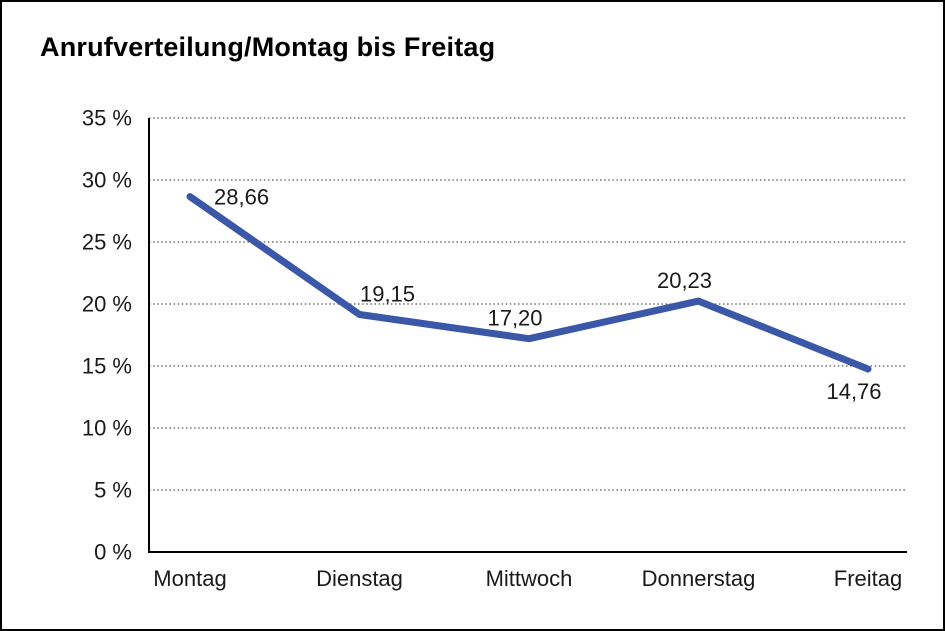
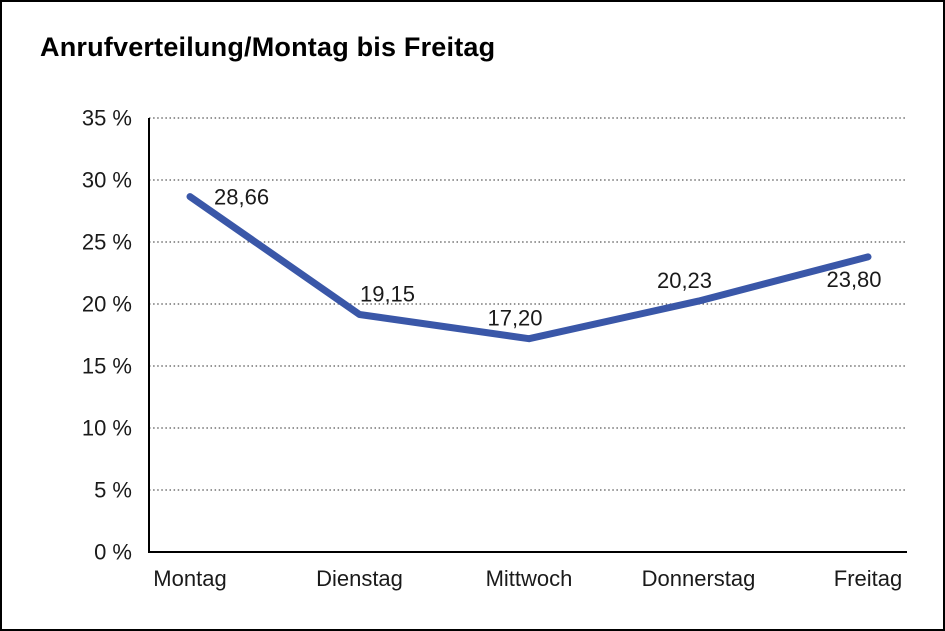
Freitag: 14,76 -> 23,80
